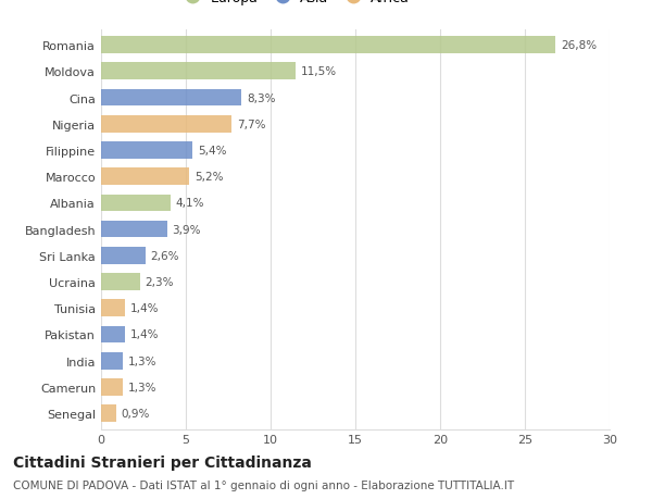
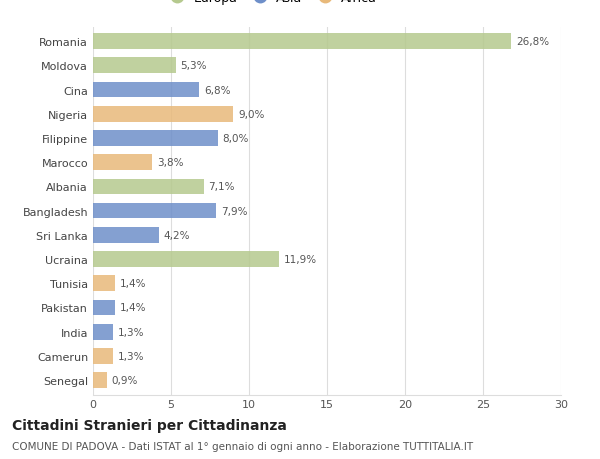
Moldova: 11,5% -> 5,3%
Cina: 8,3% -> 6,8%
Nigeria: 7,7% -> 9,0%
Filippine: 5,4% -> 8,0%
Marocco: 5,2% -> 3,8%
Albania: 4,1% -> 7,1%
Bangladesh: 3,9% -> 7,9%
Sri Lanka: 2,6% -> 4,2%
Ucraina: 2,3% -> 11,9%
